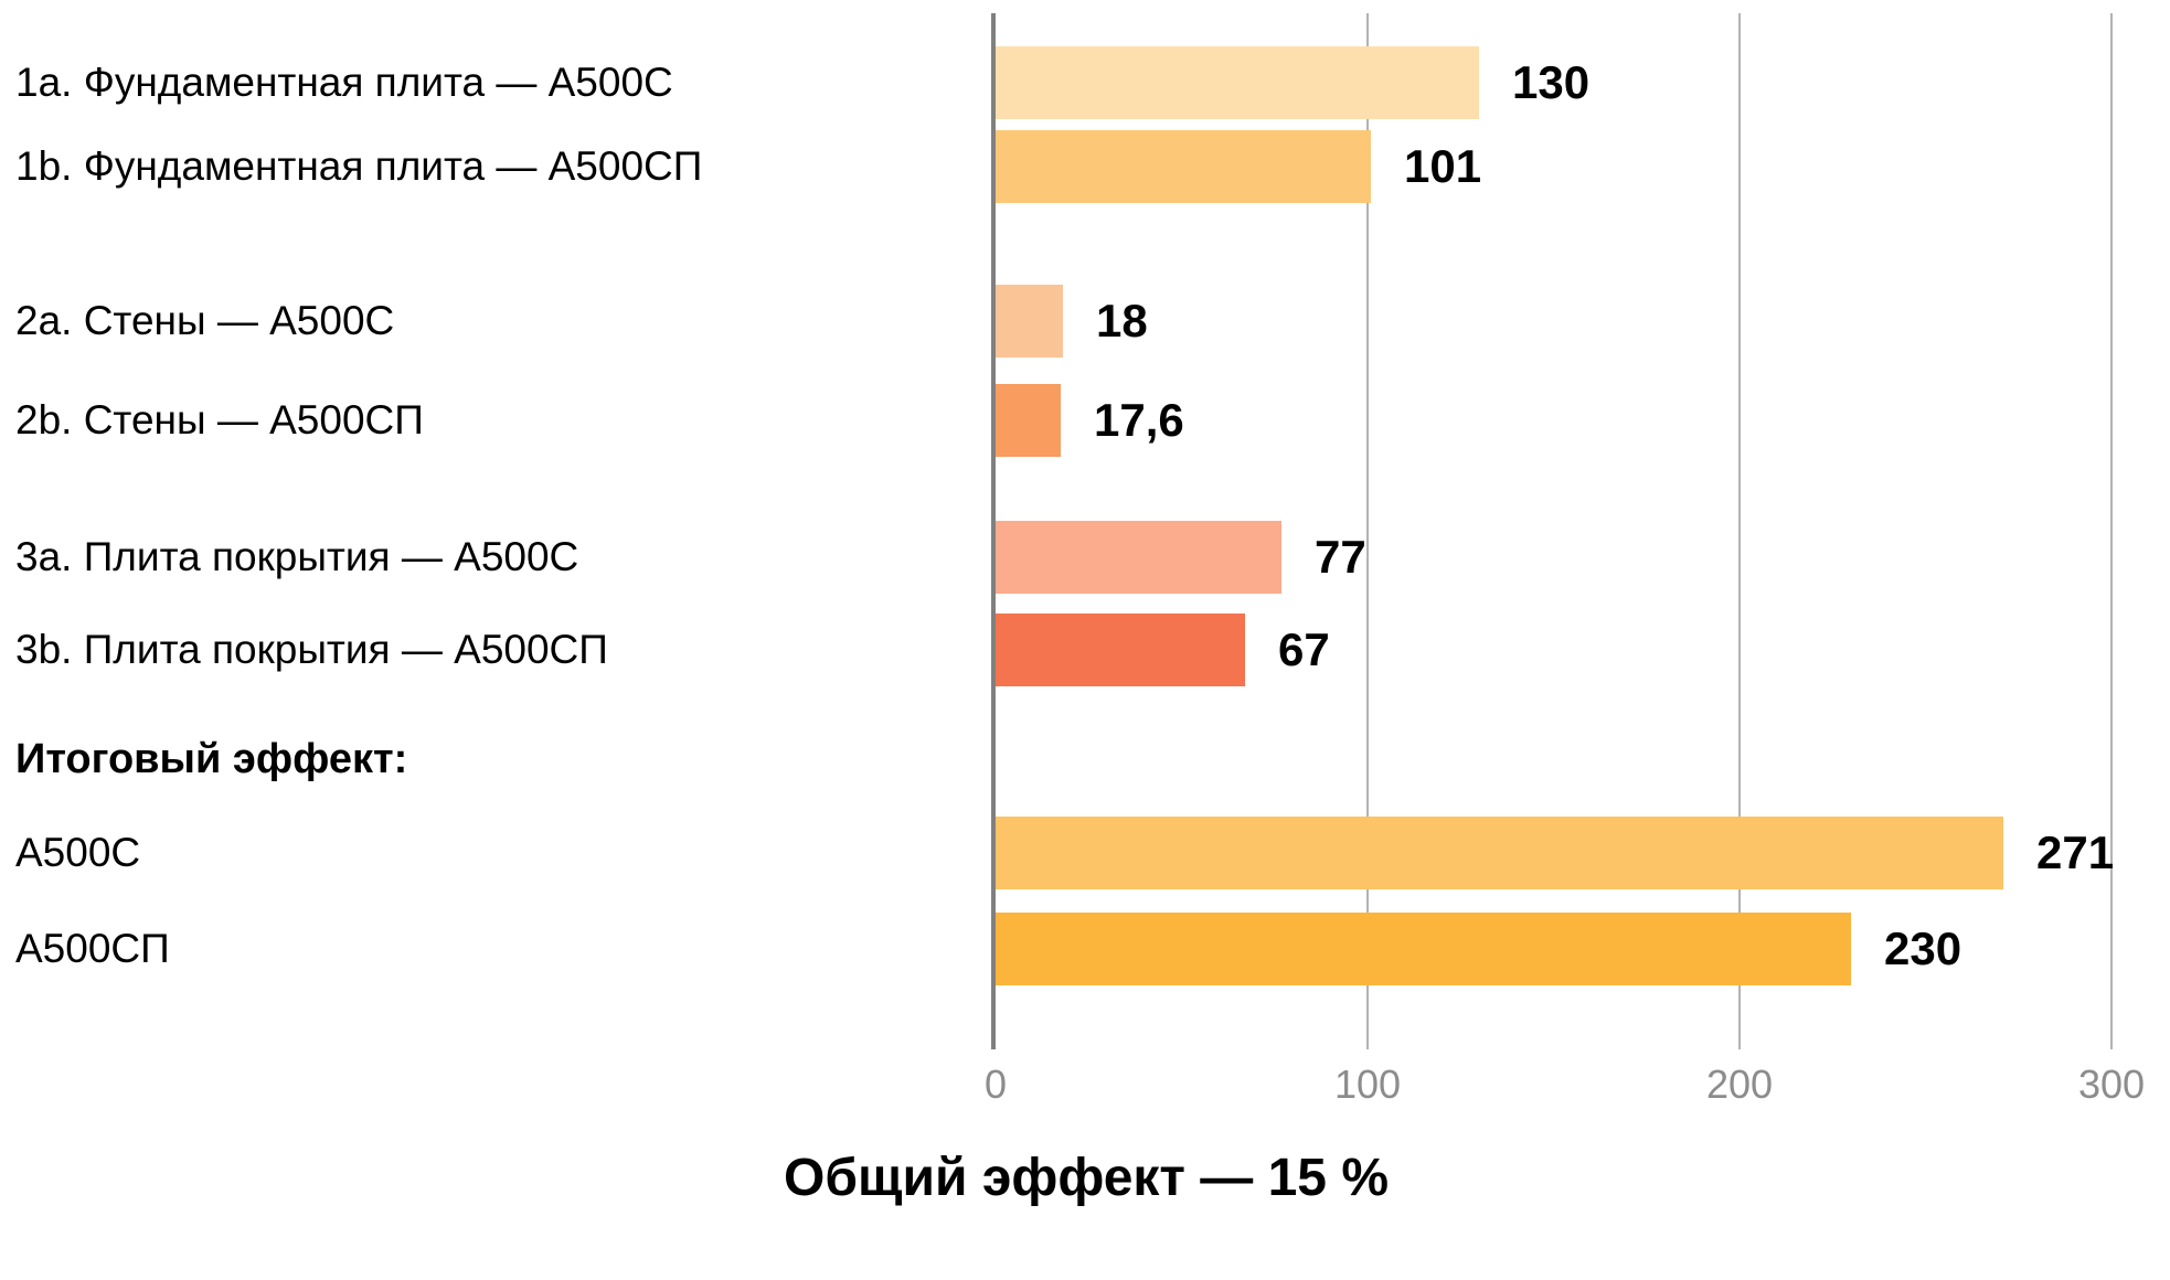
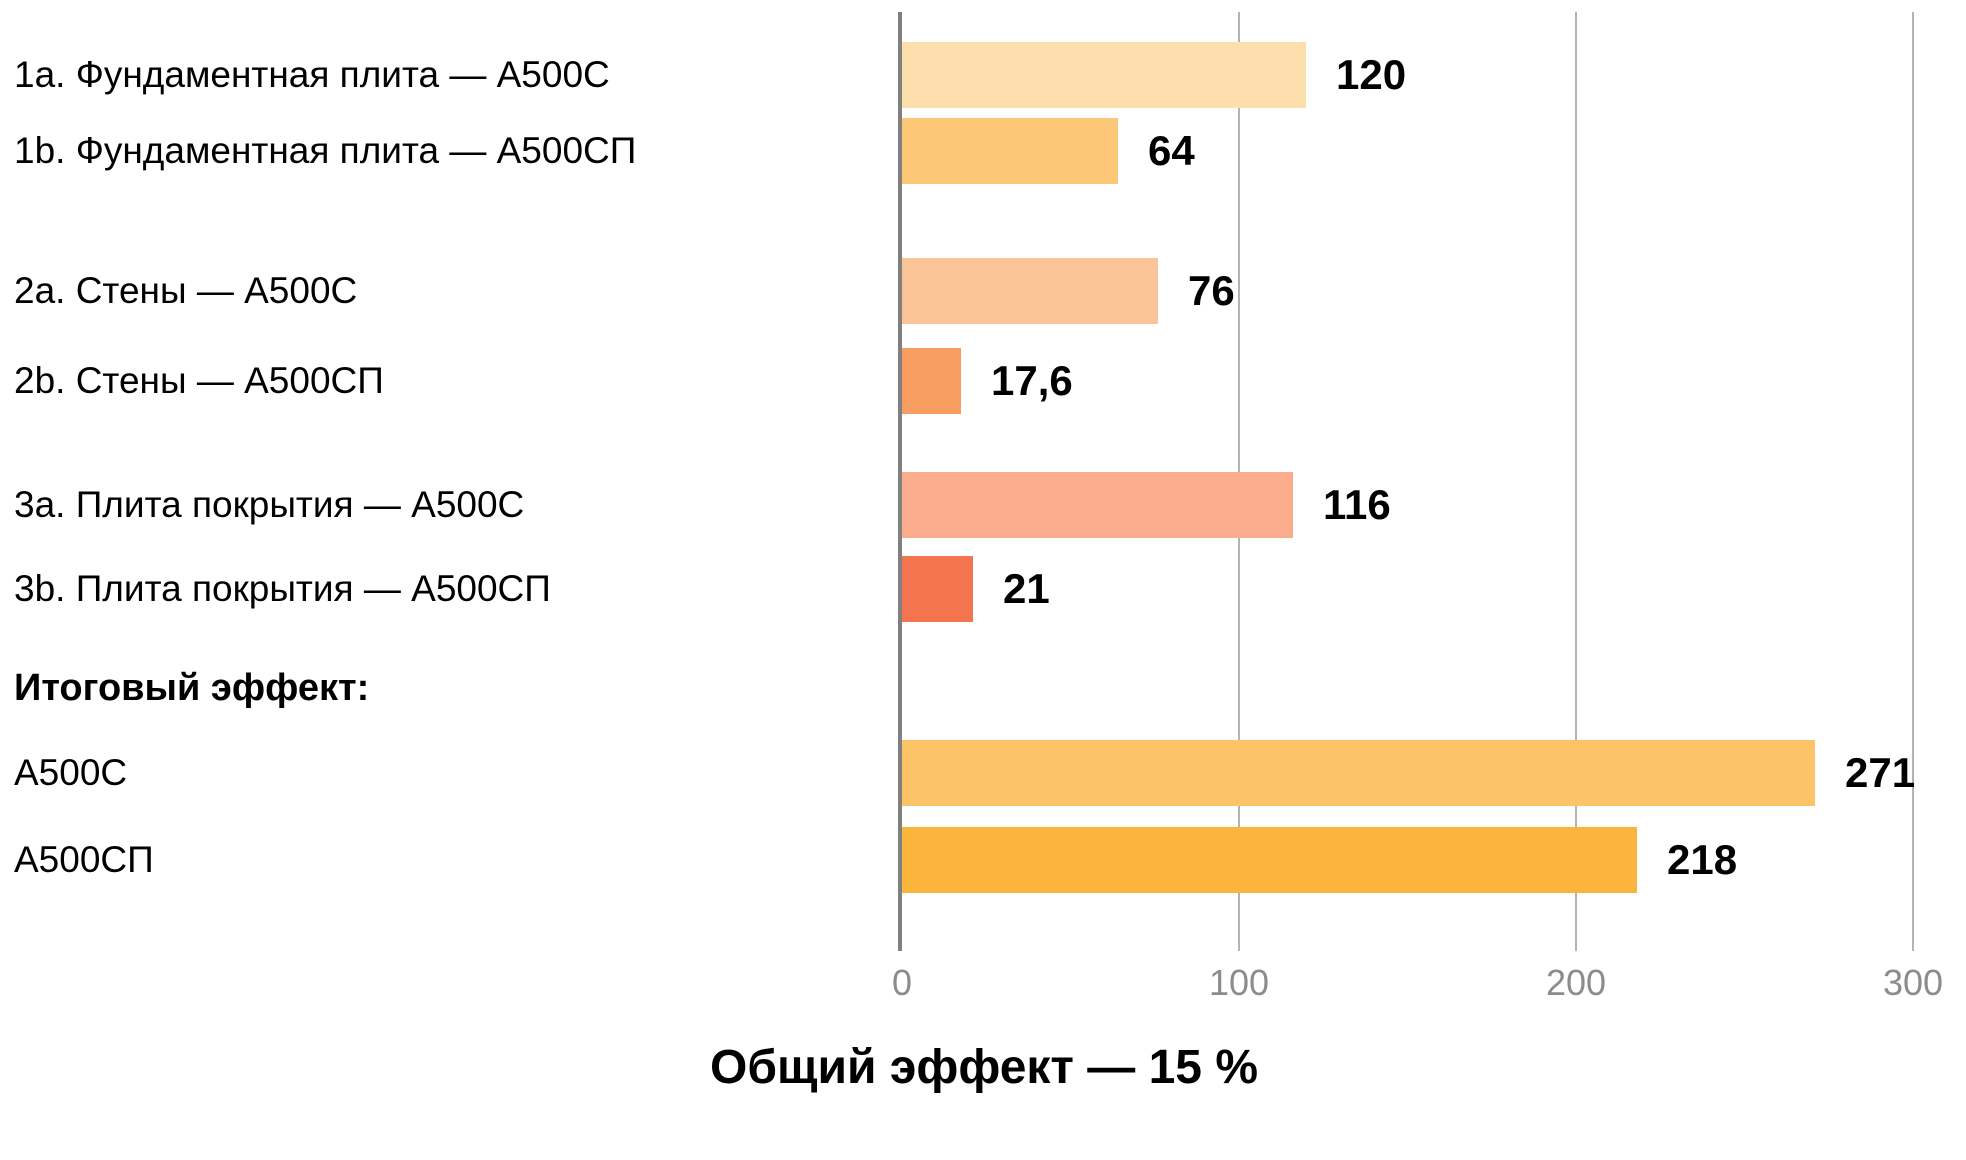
1a. Фундаментная плита — А500С: 130 -> 120
1b. Фундаментная плита — А500СП: 101 -> 64
2a. Стены — А500С: 18 -> 76
3a. Плита покрытия — А500С: 77 -> 116
3b. Плита покрытия — А500СП: 67 -> 21
А500СП: 230 -> 218
